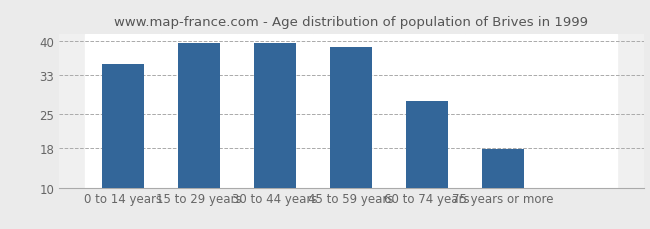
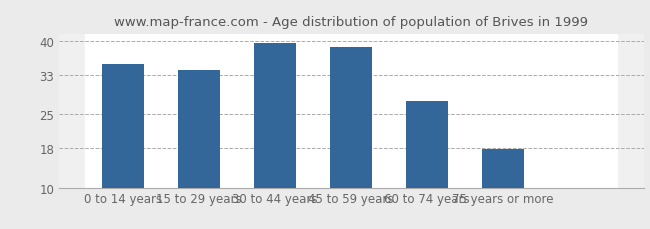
15 to 29 years: 39.6 -> 34.0
